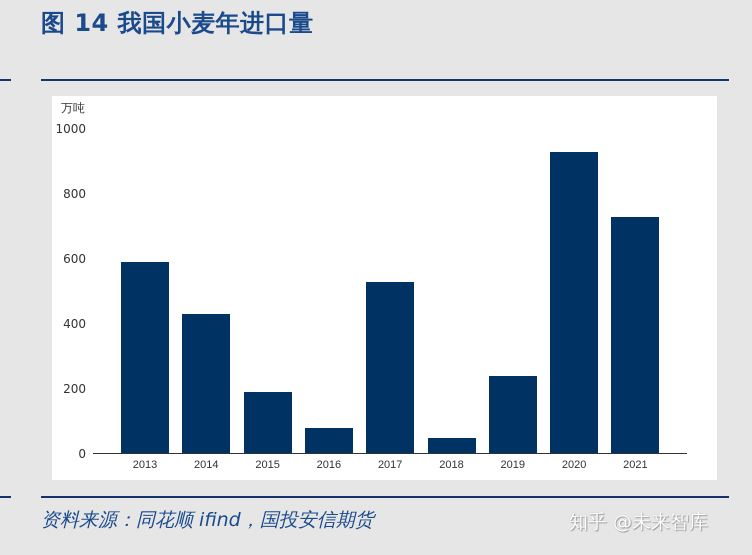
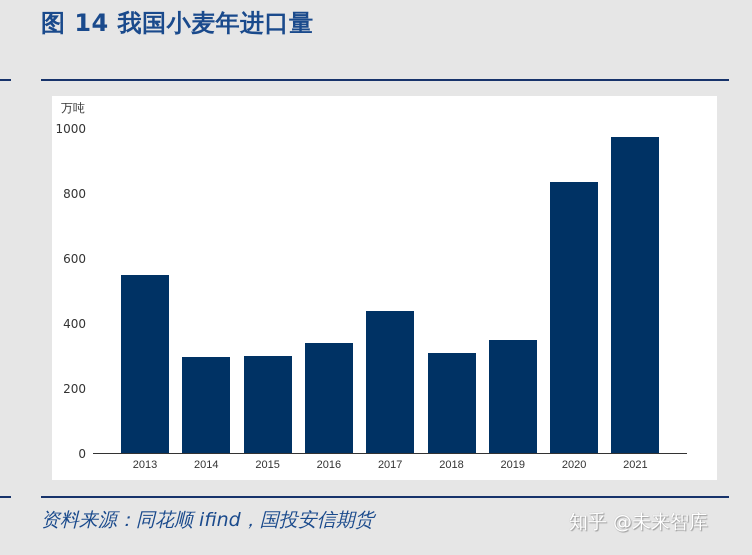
2013: 590 -> 550
2014: 430 -> 300
2015: 190 -> 300
2016: 80 -> 340
2017: 530 -> 440
2018: 50 -> 310
2019: 240 -> 350
2020: 930 -> 840
2021: 730 -> 970
